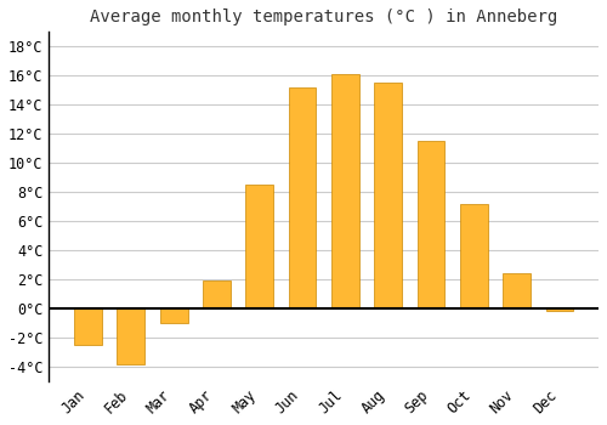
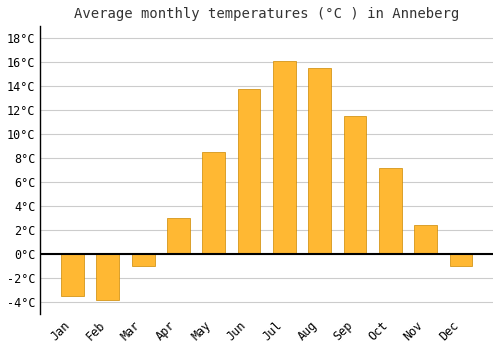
Jan: -2.5°C -> -3.5°C
Apr: 1.9°C -> 3.0°C
Jun: 15.2°C -> 13.8°C
Dec: -0.2°C -> -1.0°C
